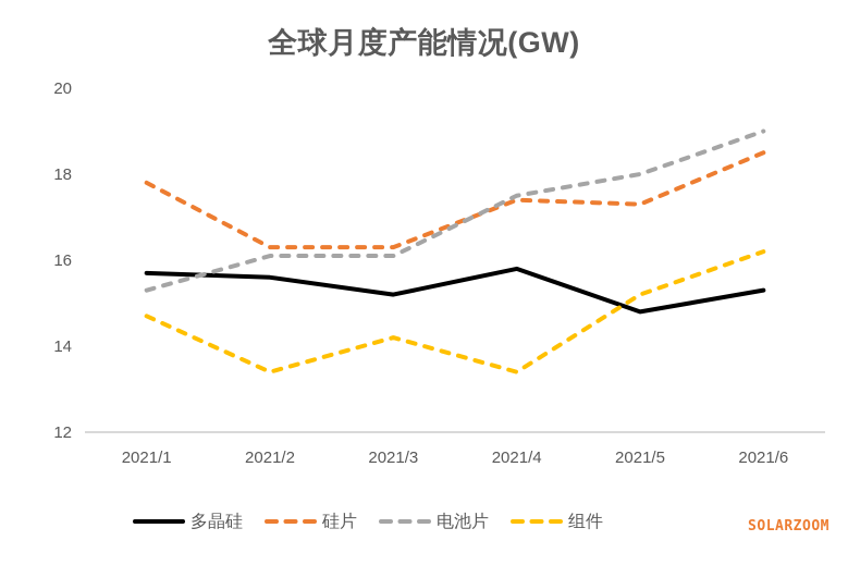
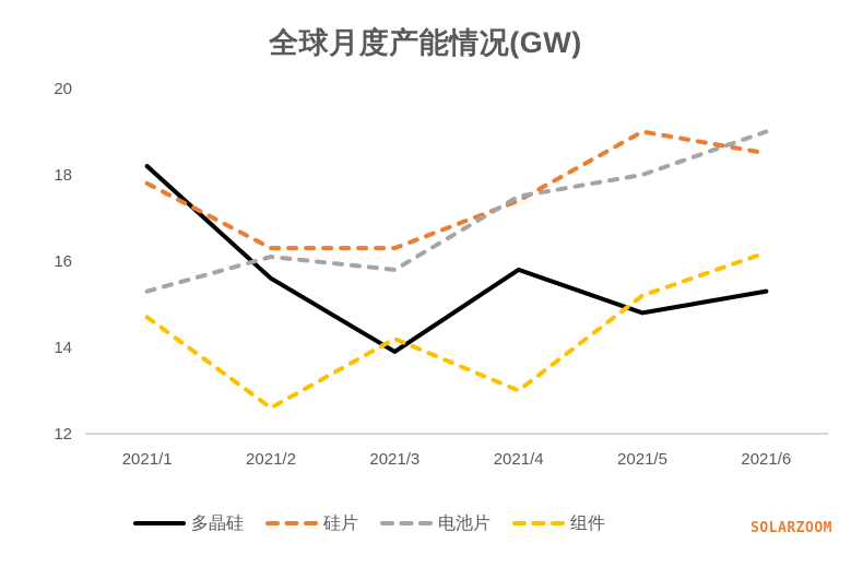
多晶硅/2021/1: 15.7 -> 18.2
组件/2021/2: 13.4 -> 12.6
多晶硅/2021/3: 15.2 -> 13.9
电池片/2021/3: 16.1 -> 15.8
组件/2021/4: 13.4 -> 13.0
硅片/2021/5: 17.3 -> 19.0
